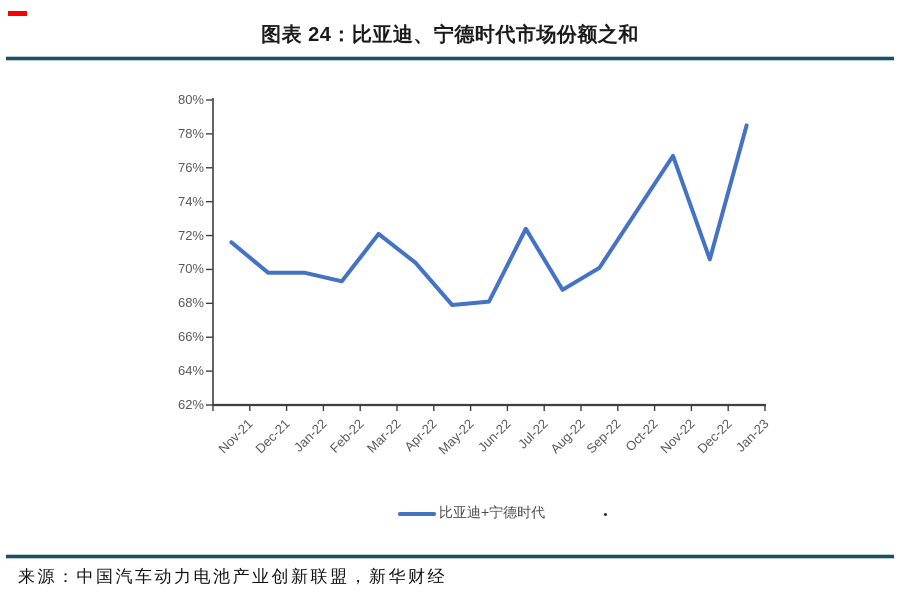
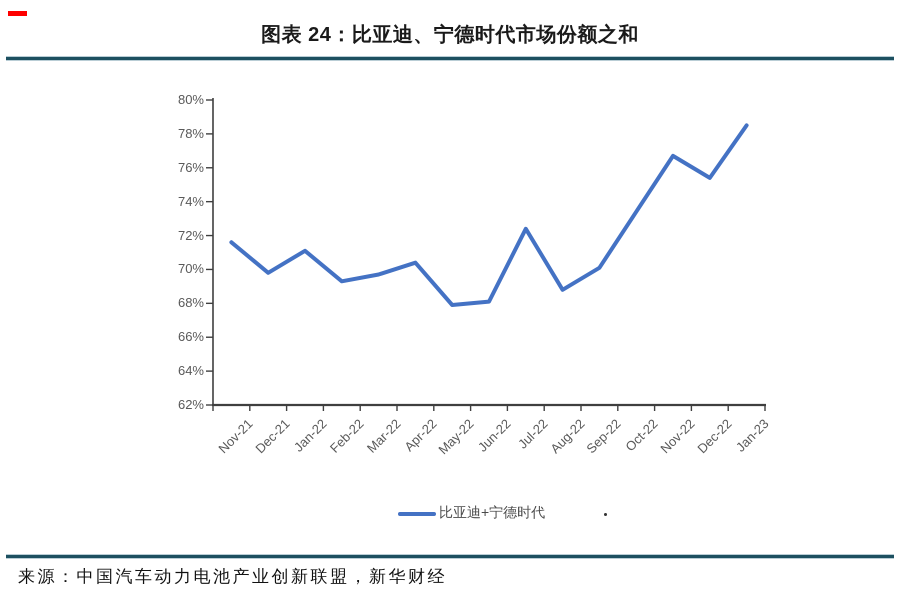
Jan-22: 69.8% -> 71.1%
Mar-22: 72.1% -> 69.7%
Dec-22: 70.6% -> 75.4%
